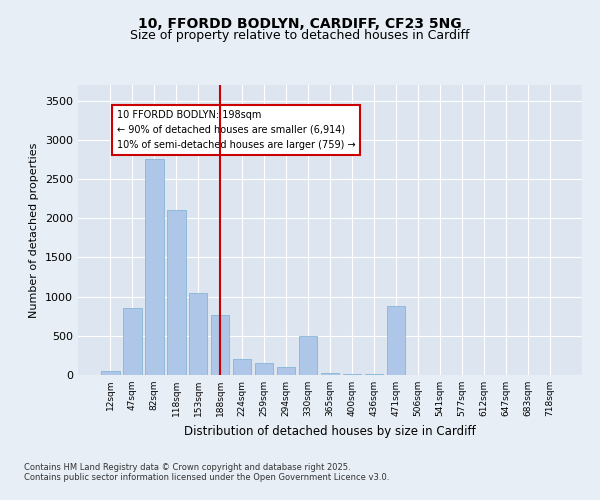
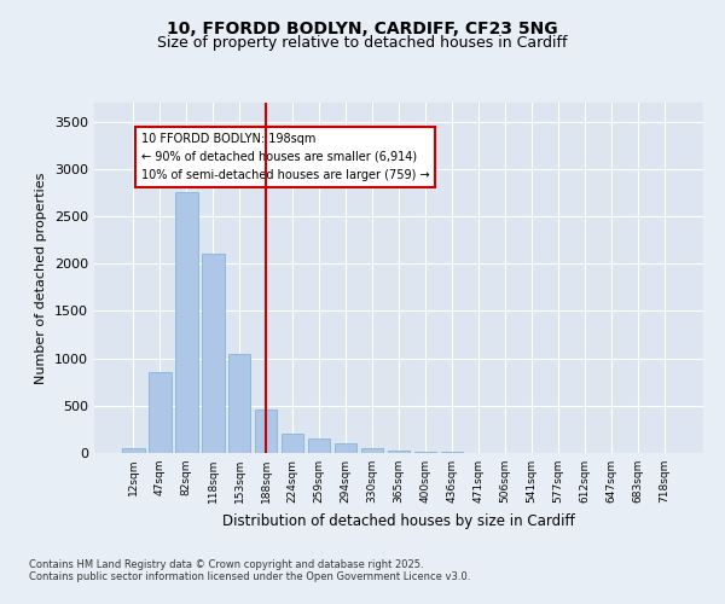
188sqm: 760 -> 460
330sqm: 500 -> 50
471sqm: 880 -> 0
